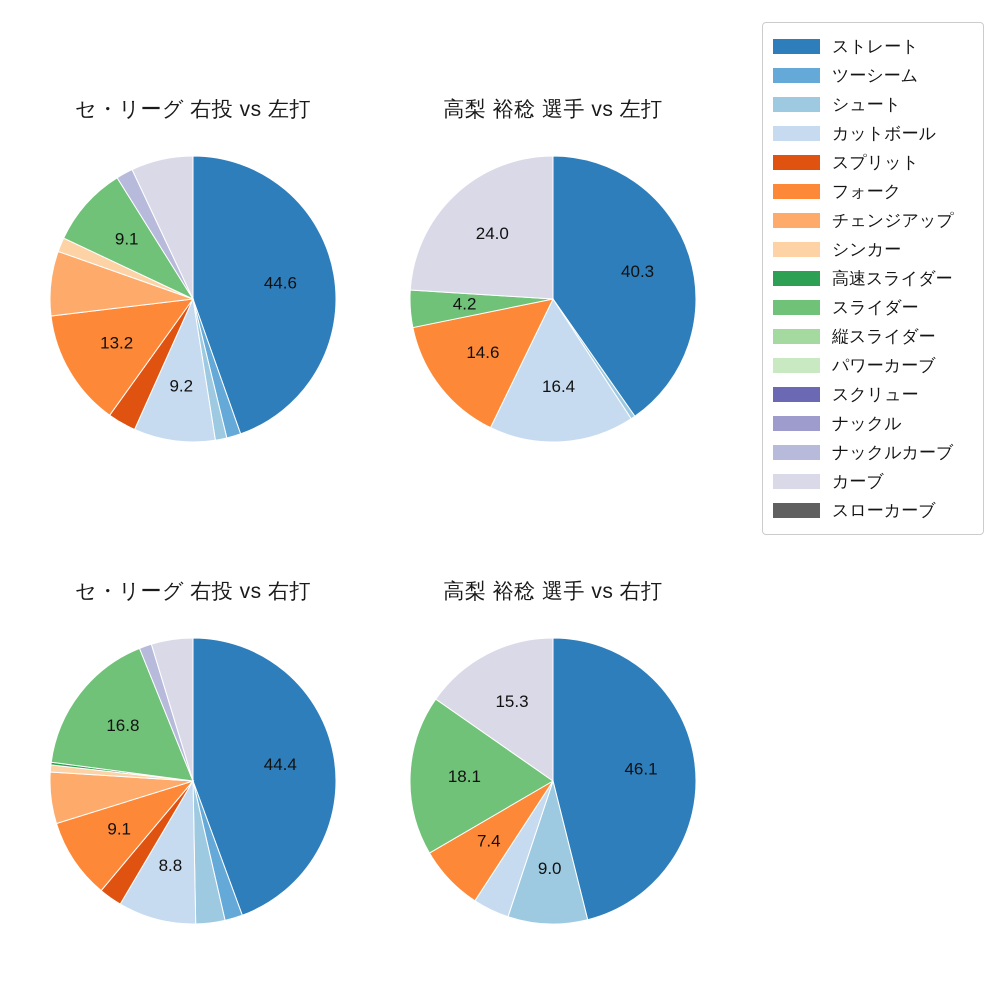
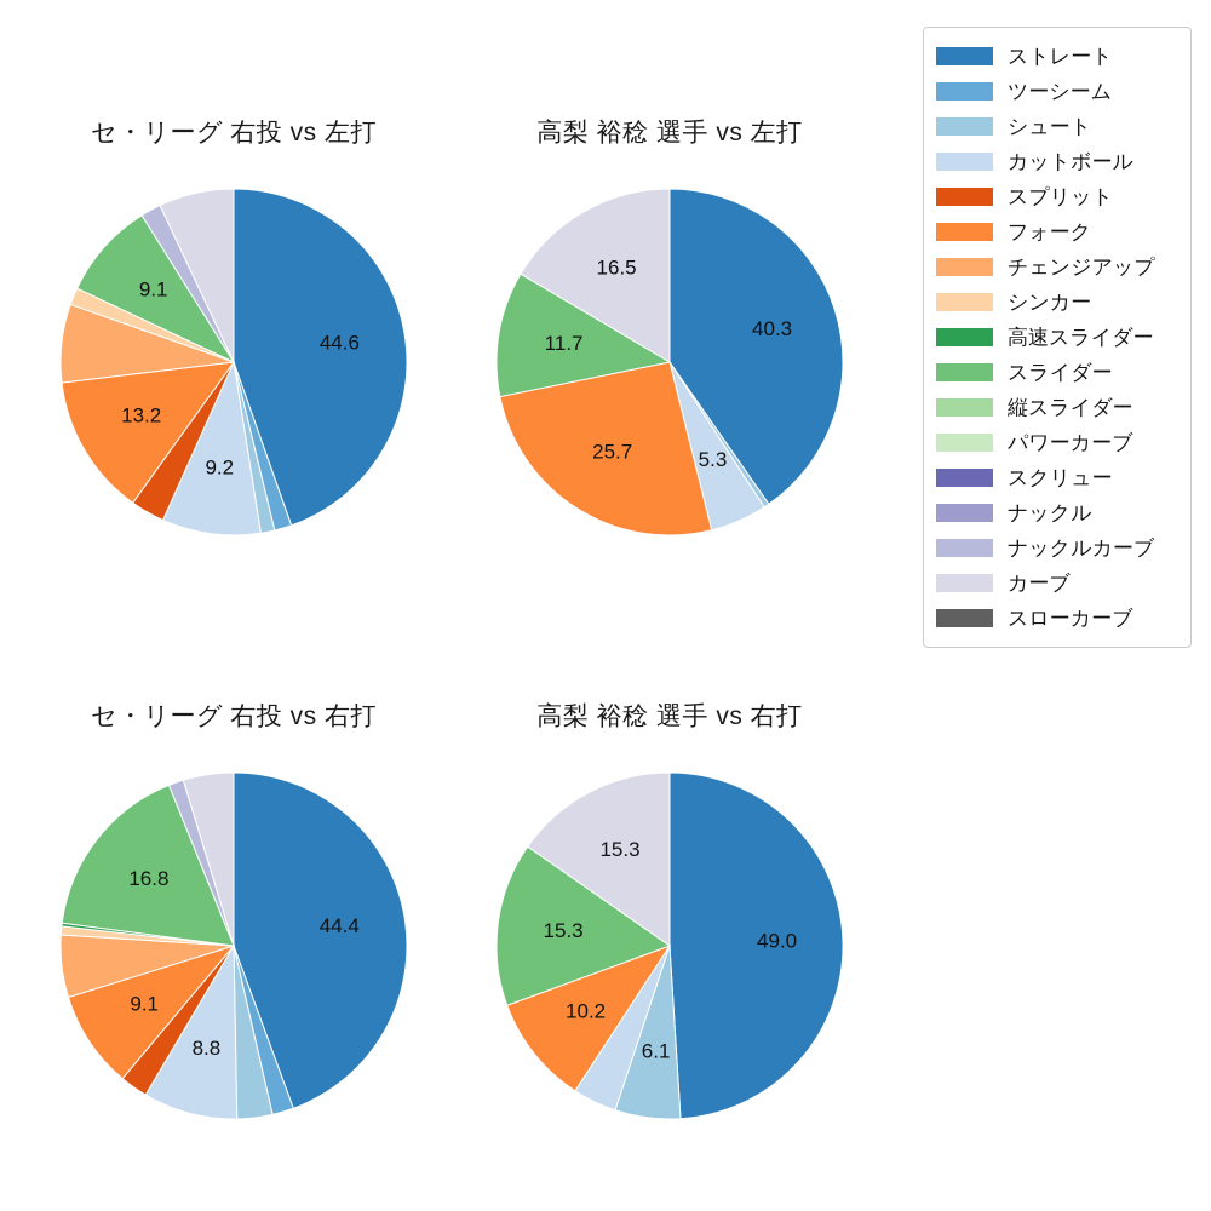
高梨 裕稔 選手 vs 左打/カットボール: 16.4 -> 5.3
高梨 裕稔 選手 vs 左打/フォーク: 14.6 -> 25.7
高梨 裕稔 選手 vs 左打/スライダー: 4.2 -> 11.7
高梨 裕稔 選手 vs 左打/カーブ: 24.0 -> 16.5
高梨 裕稔 選手 vs 右打/ストレート: 46.1 -> 49.0
高梨 裕稔 選手 vs 右打/シュート: 9.0 -> 6.1
高梨 裕稔 選手 vs 右打/フォーク: 7.4 -> 10.2
高梨 裕稔 選手 vs 右打/スライダー: 18.1 -> 15.3
